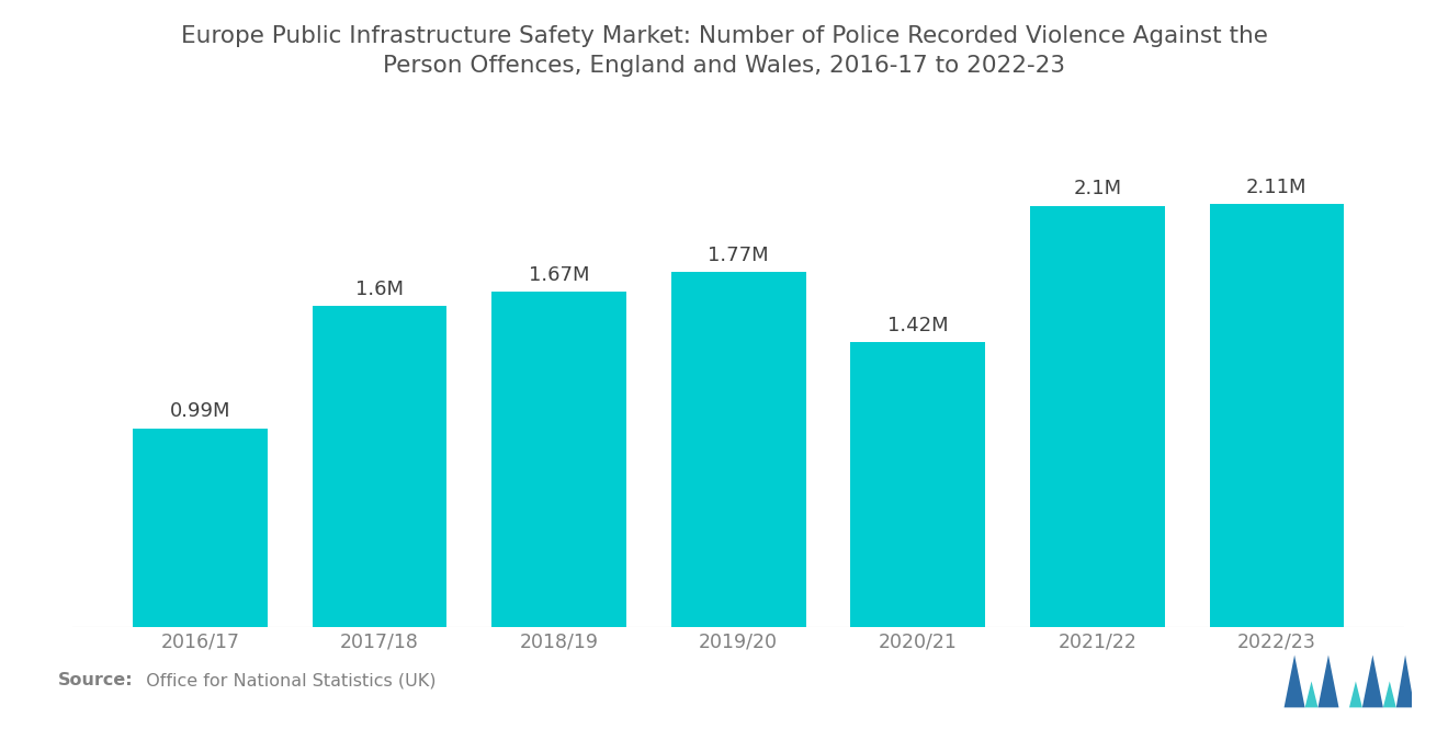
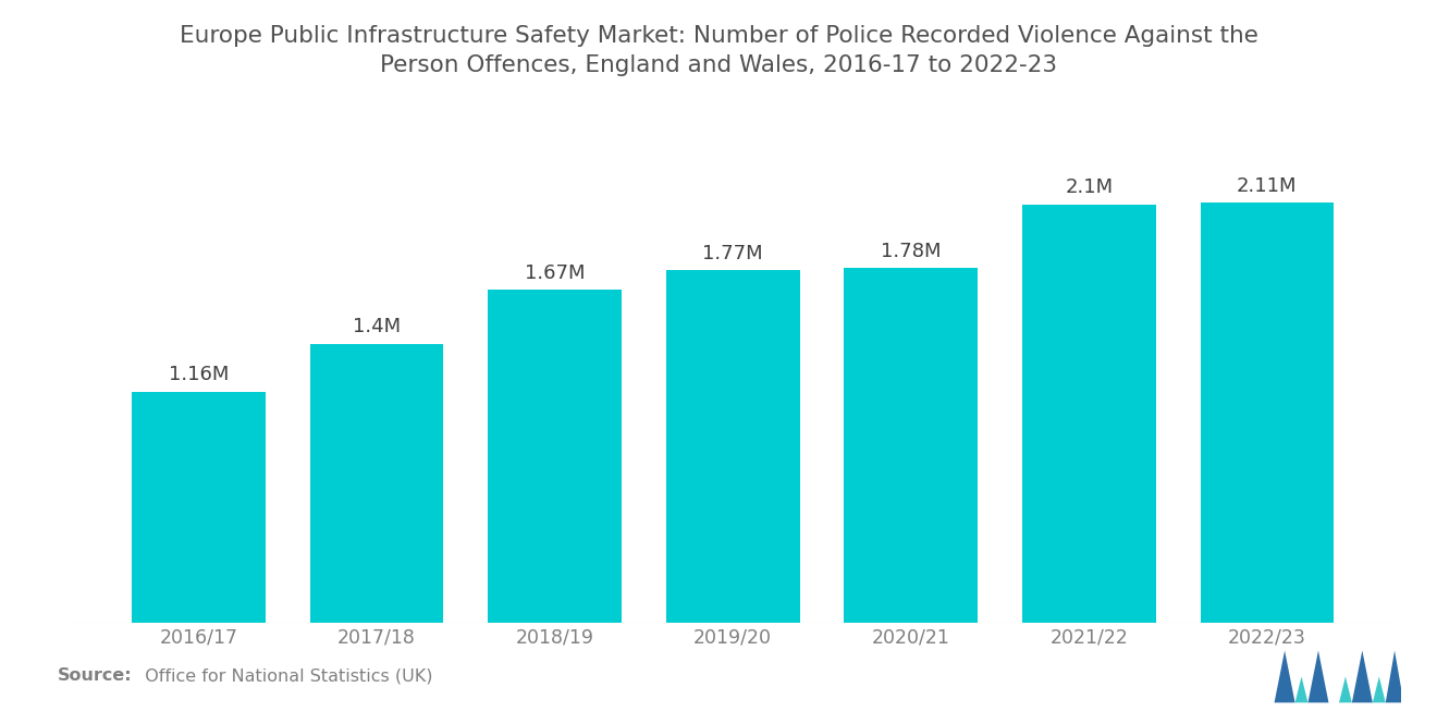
2016/17: 0.99M -> 1.16M
2017/18: 1.6M -> 1.4M
2020/21: 1.42M -> 1.78M
